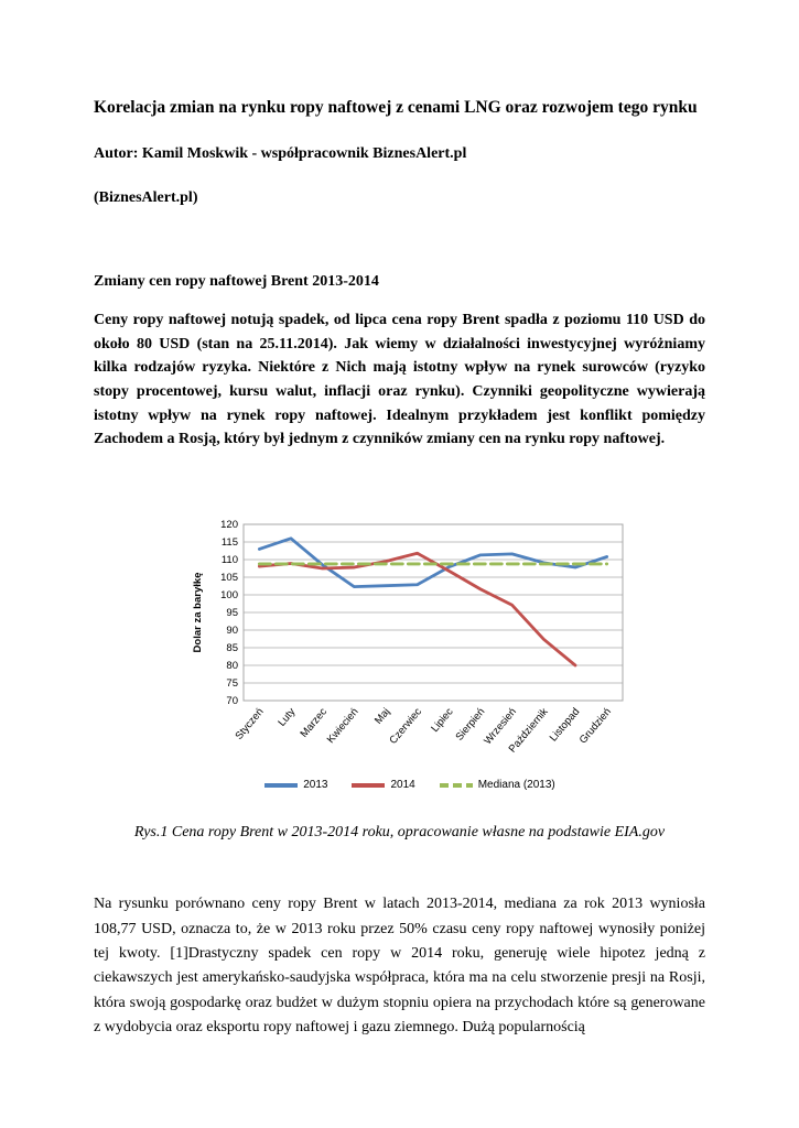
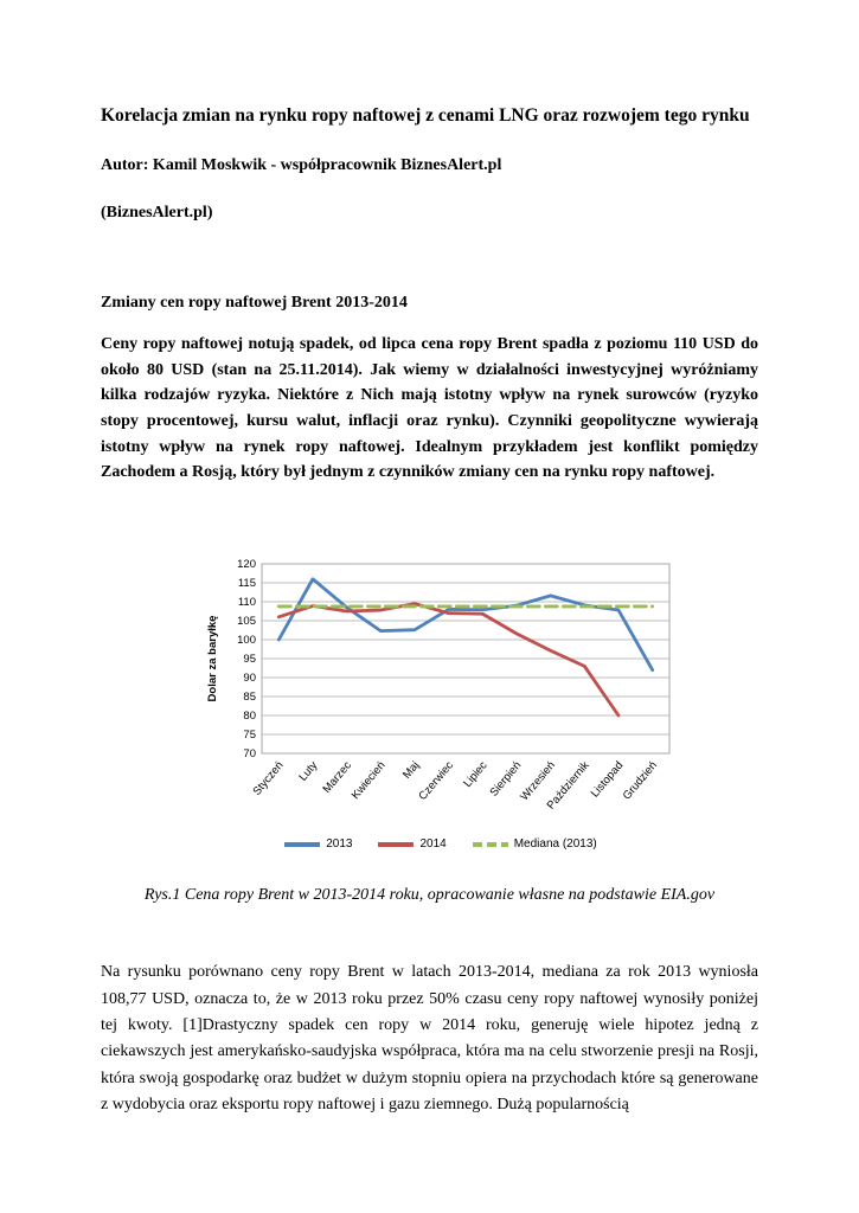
2013/Styczeń: 113 -> 100
2014/Styczeń: 108 -> 106
2013/Czerwiec: 103 -> 108
2014/Czerwiec: 112 -> 107
2013/Sierpień: 111 -> 109
2014/Październik: 87 -> 93
2013/Grudzień: 111 -> 92
